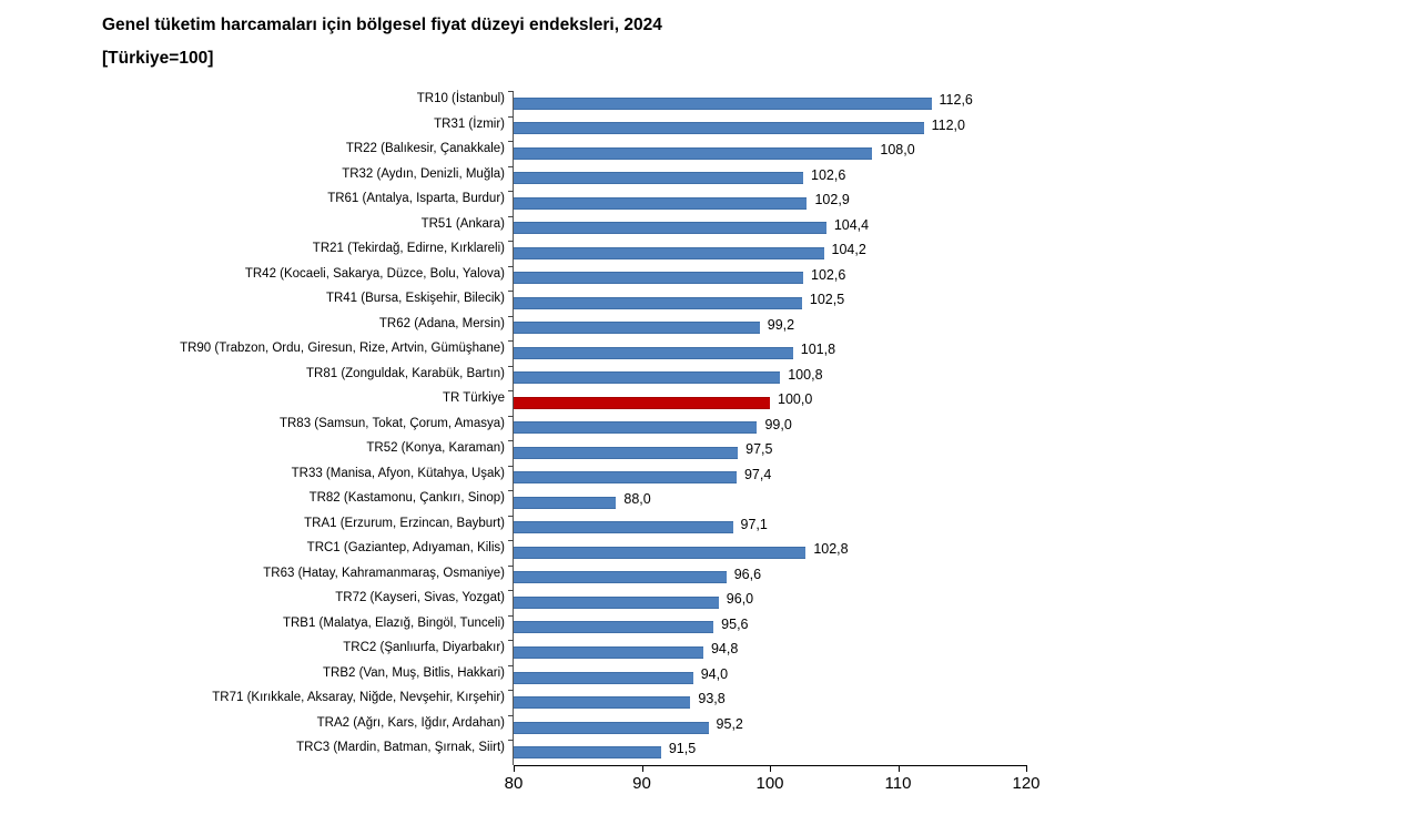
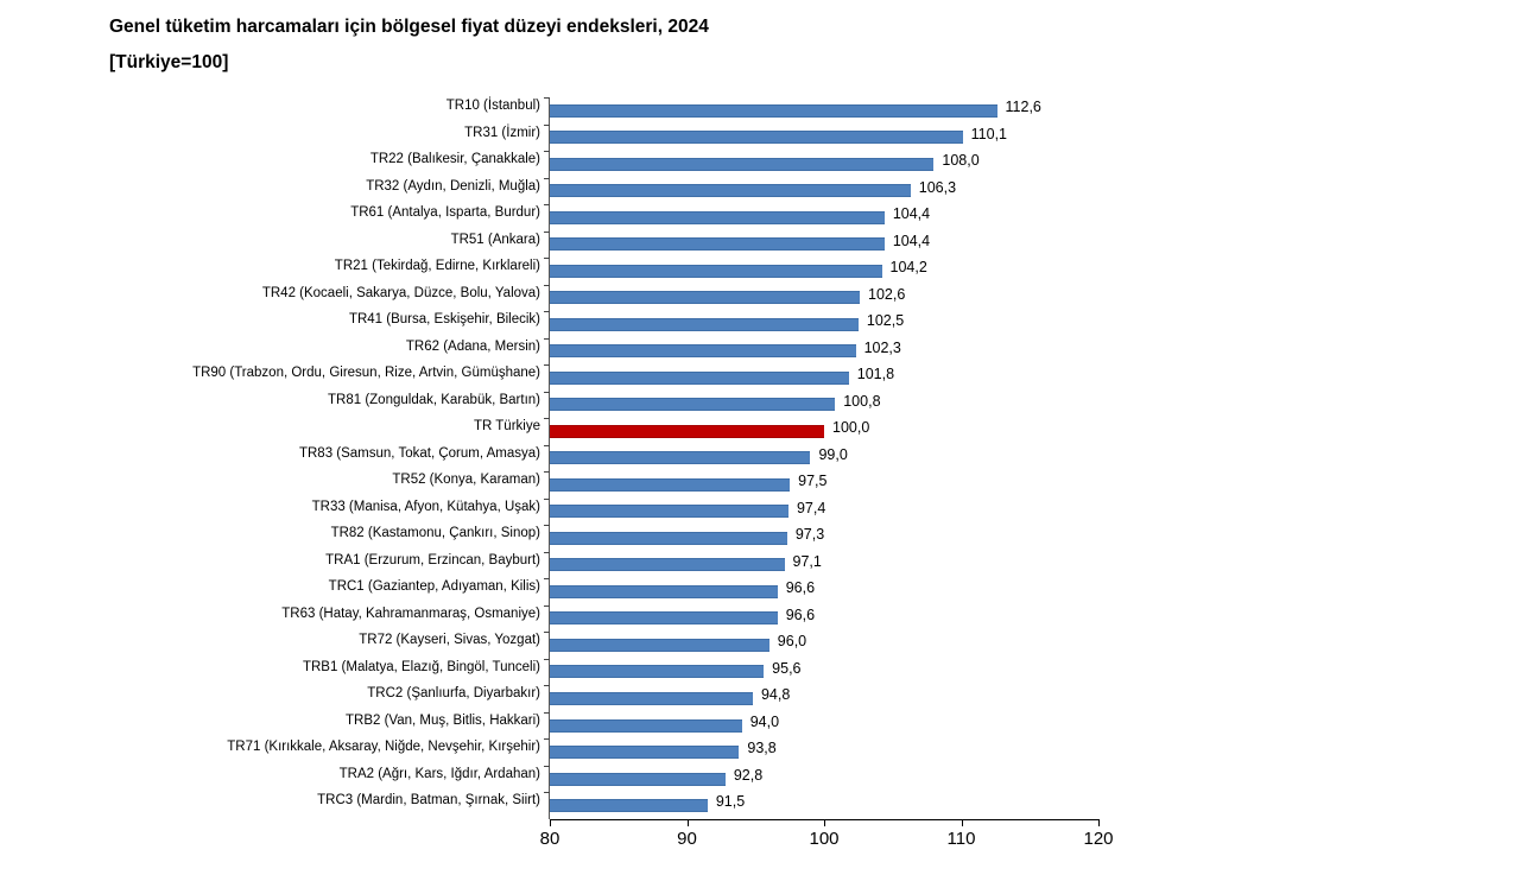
TR31 (İzmir): 112,0 -> 110,1
TR32 (Aydın, Denizli, Muğla): 102,6 -> 106,3
TR61 (Antalya, Isparta, Burdur): 102,9 -> 104,4
TR62 (Adana, Mersin): 99,2 -> 102,3
TR82 (Kastamonu, Çankırı, Sinop): 88,0 -> 97,3
TRC1 (Gaziantep, Adıyaman, Kilis): 102,8 -> 96,6
TRA2 (Ağrı, Kars, Iğdır, Ardahan): 95,2 -> 92,8
